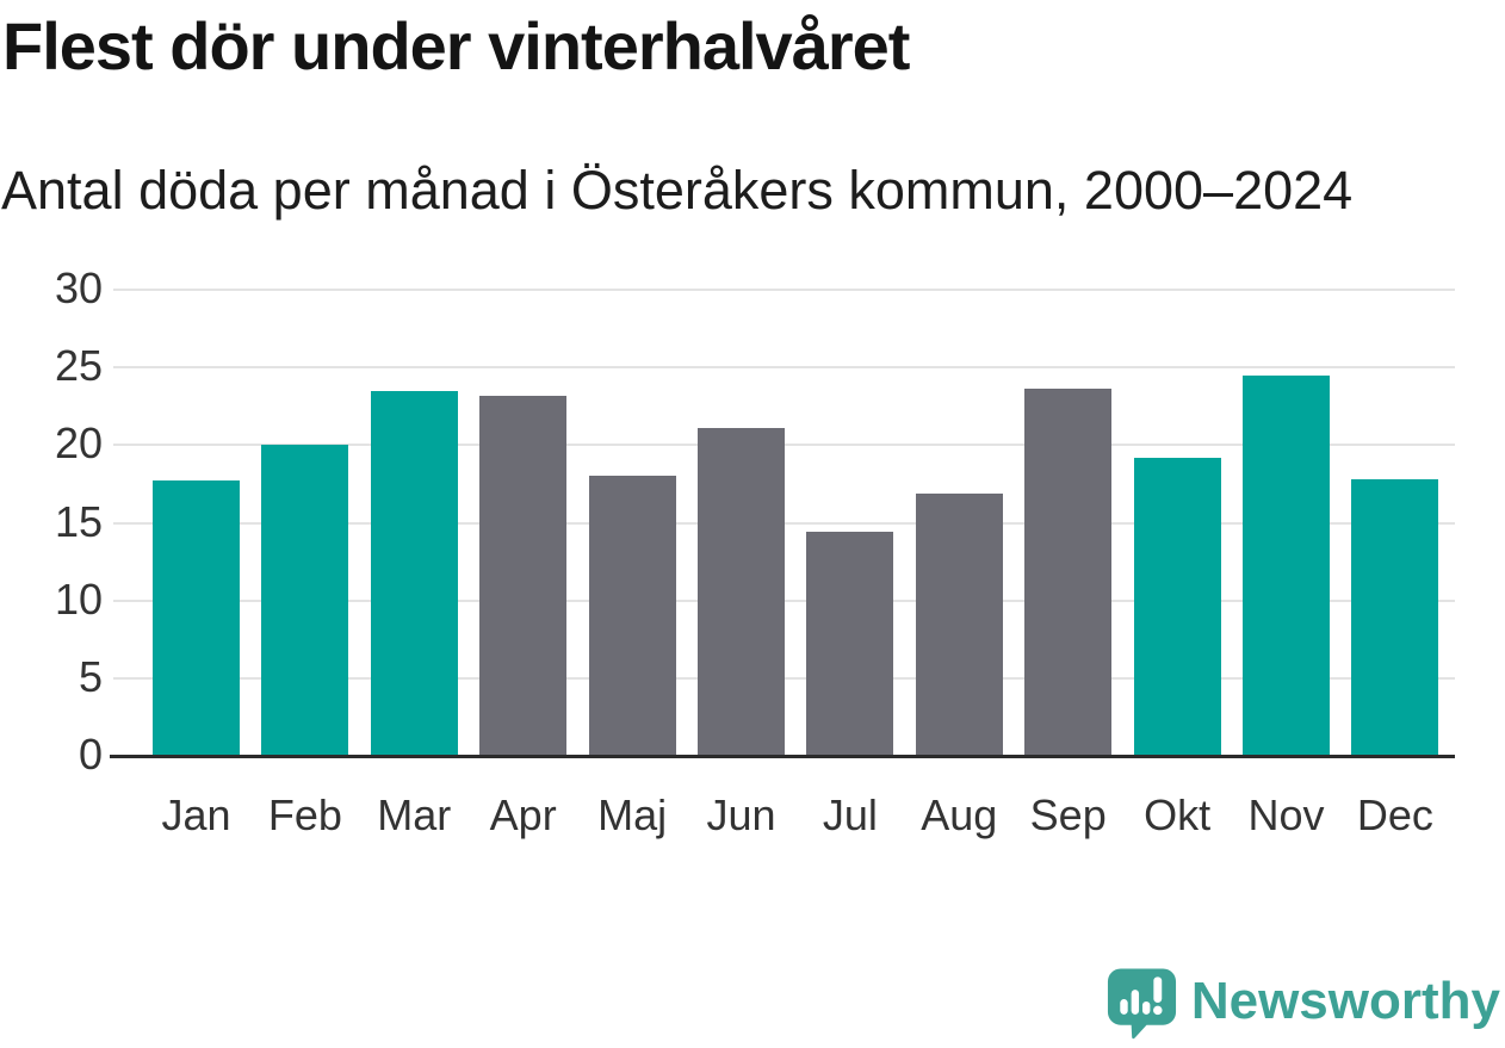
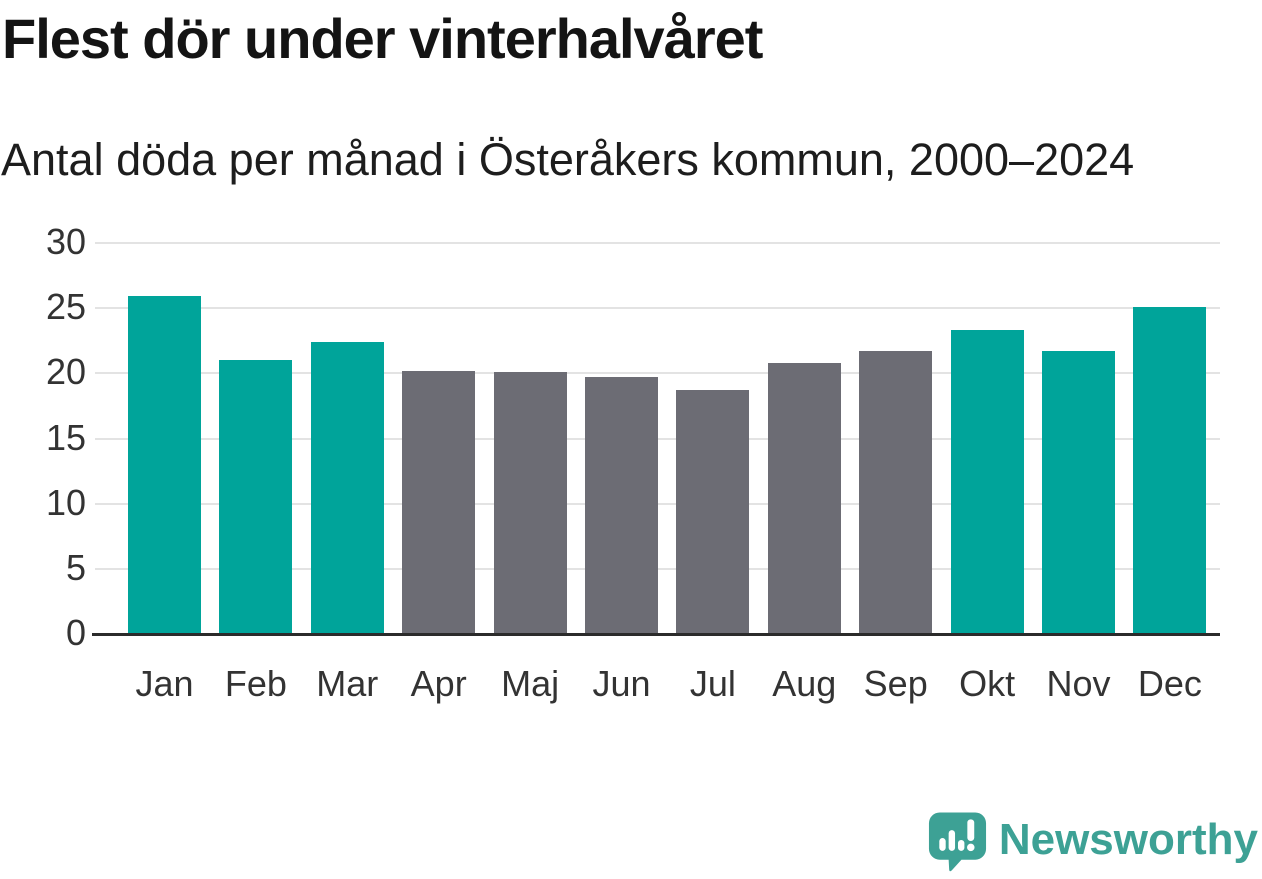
Jan: 17.7 -> 25.9
Feb: 20.0 -> 21.0
Mar: 23.5 -> 22.4
Apr: 23.2 -> 20.2
Maj: 18.0 -> 20.1
Jun: 21.1 -> 19.7
Jul: 14.4 -> 18.7
Aug: 16.9 -> 20.8
Sep: 23.6 -> 21.7
Okt: 19.2 -> 23.3
Nov: 24.5 -> 21.7
Dec: 17.8 -> 25.1
